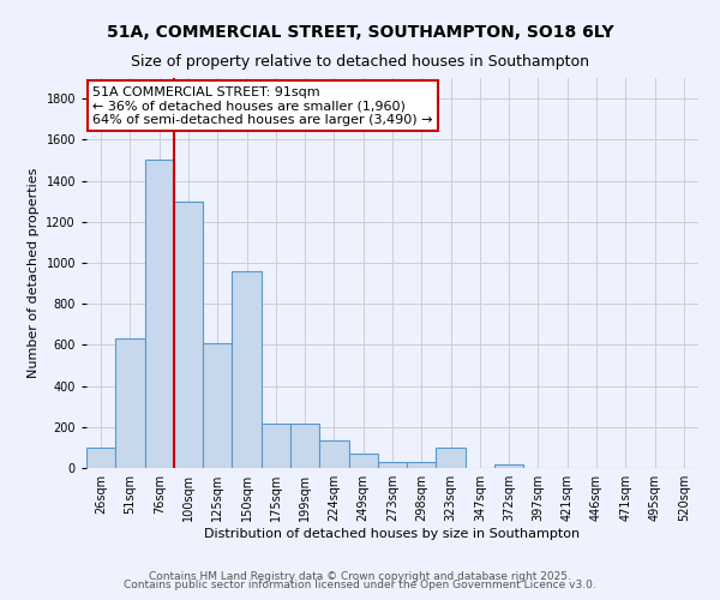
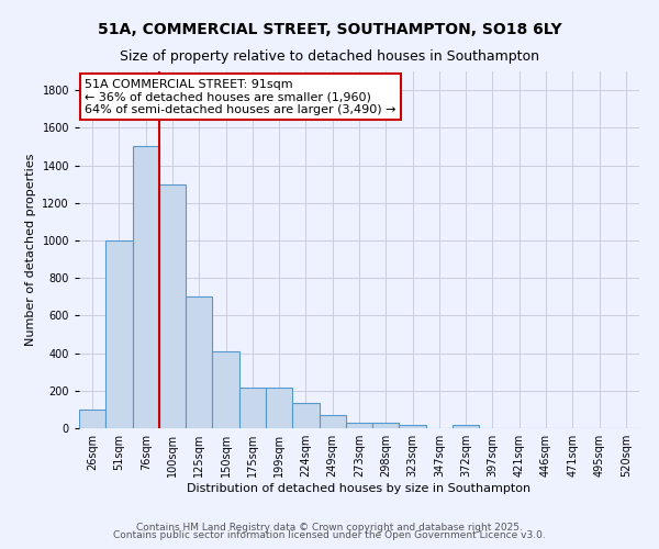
51sqm: 630 -> 1000
125sqm: 610 -> 700
150sqm: 960 -> 410
323sqm: 100 -> 20
